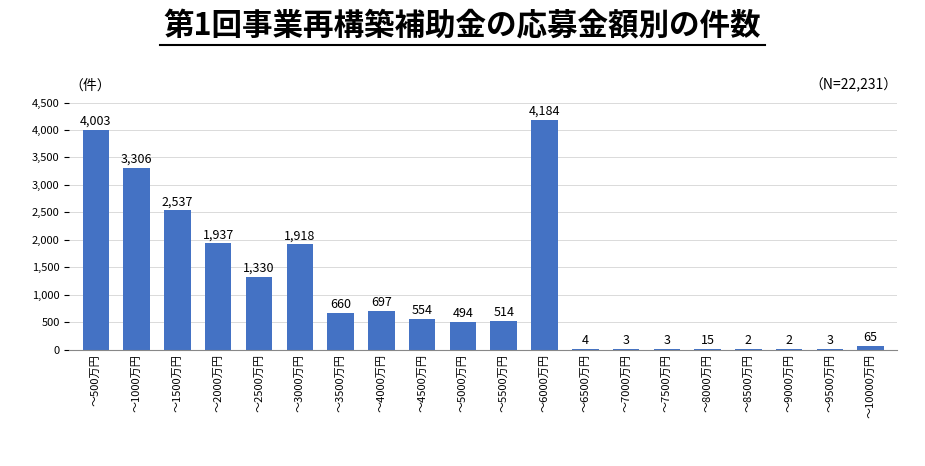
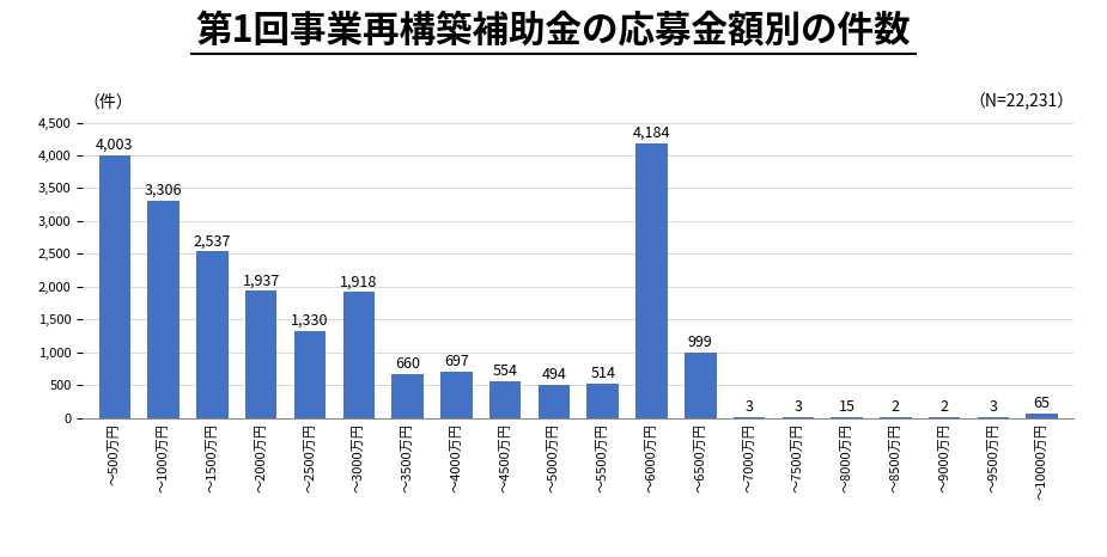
～6500万円: 4 -> 999
